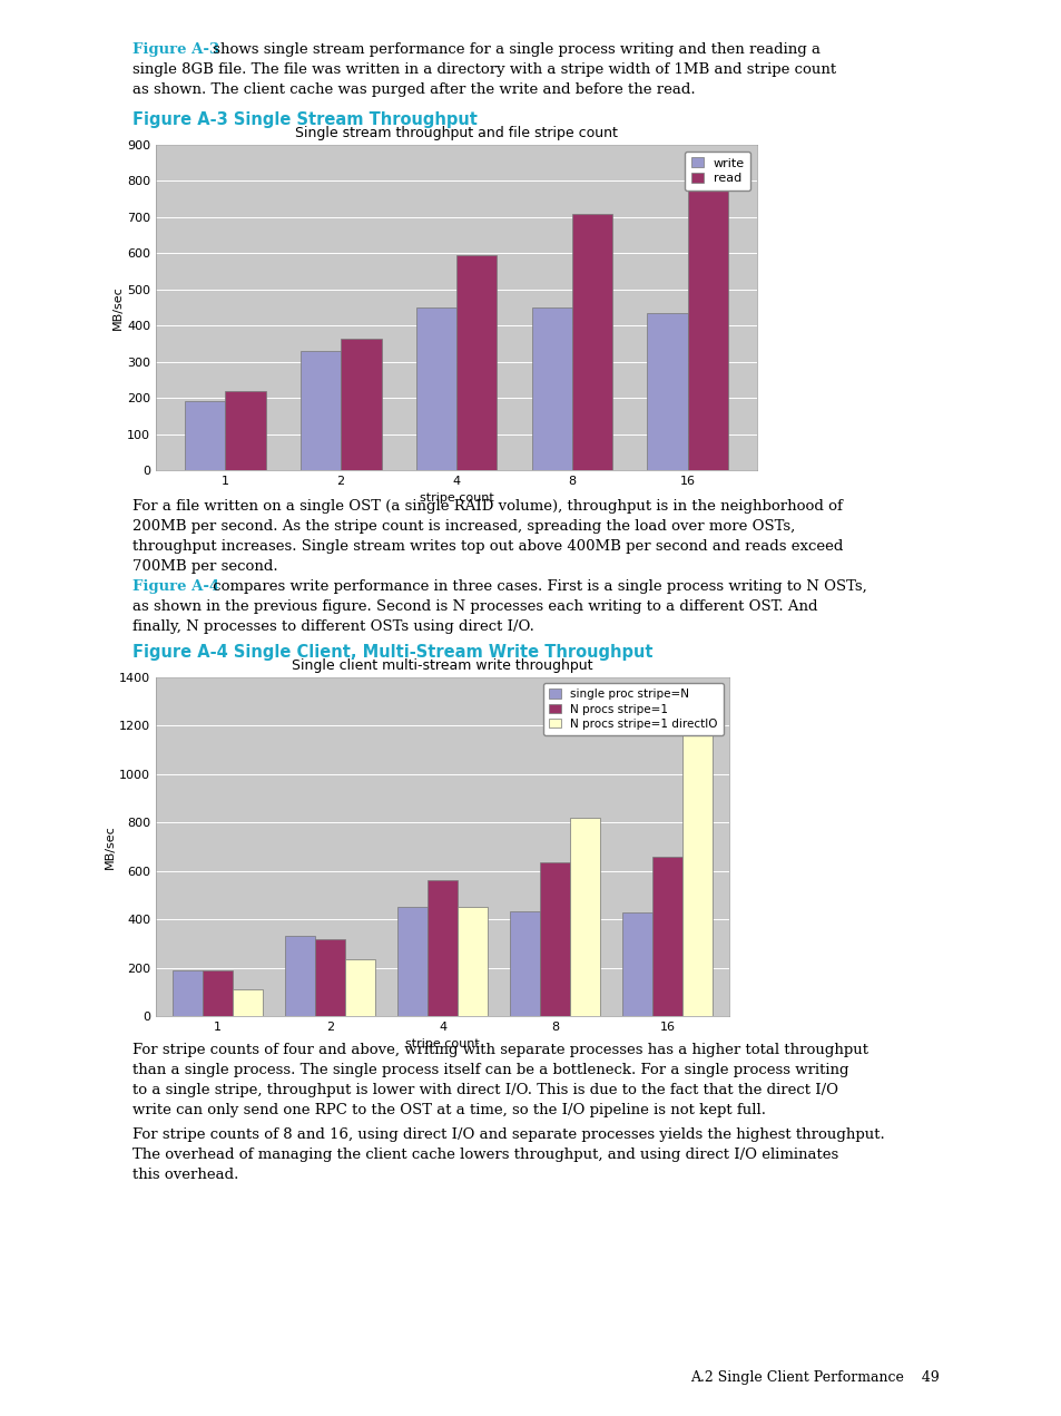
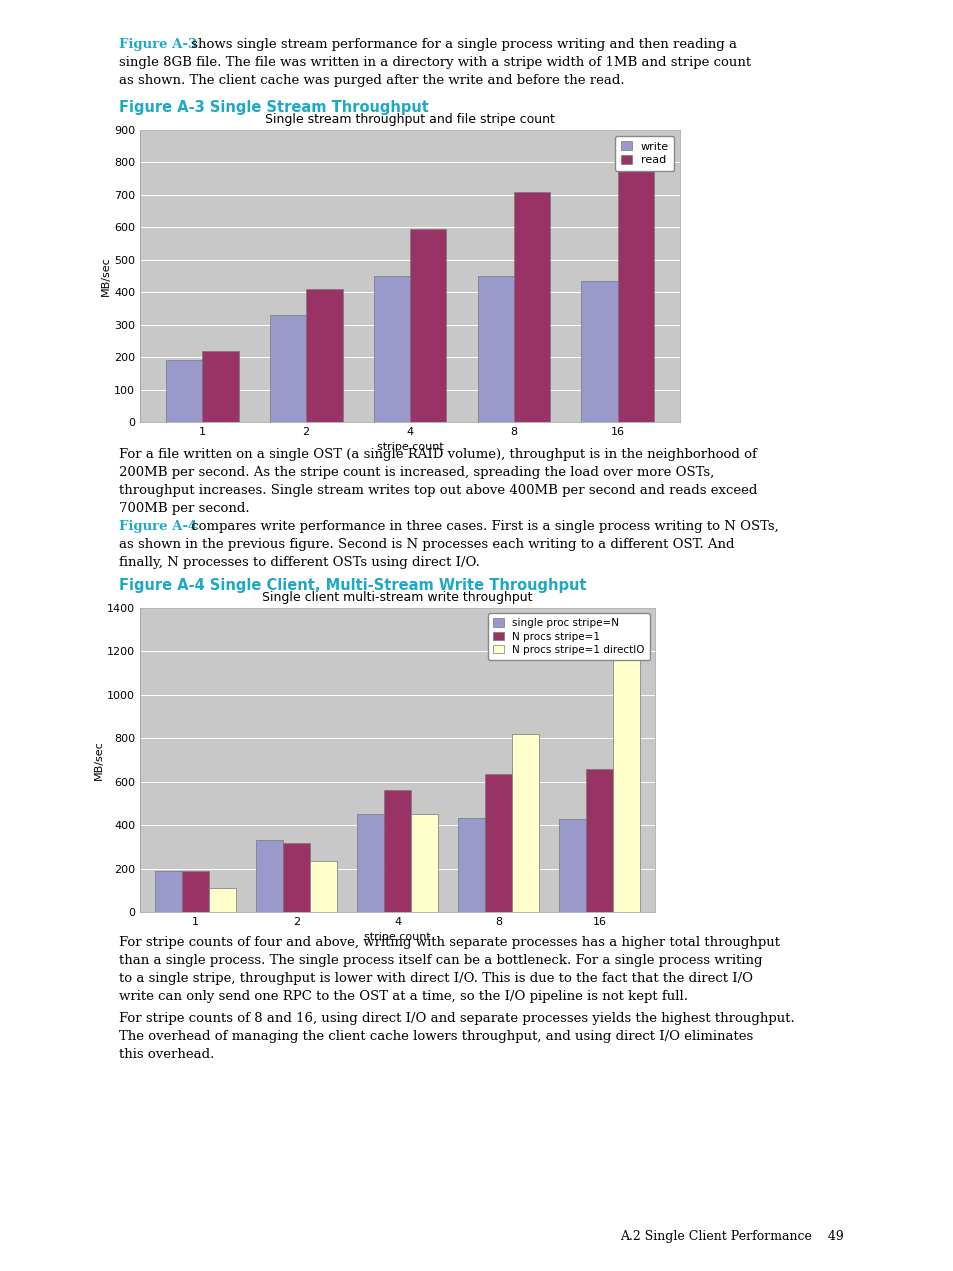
Single stream throughput and file stripe count/read/2: 365 -> 410
